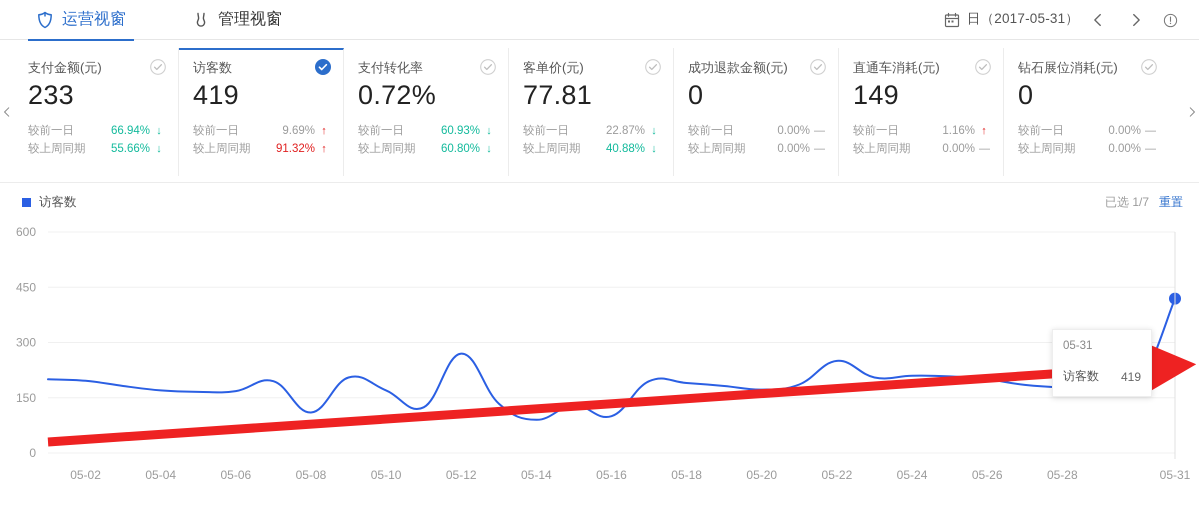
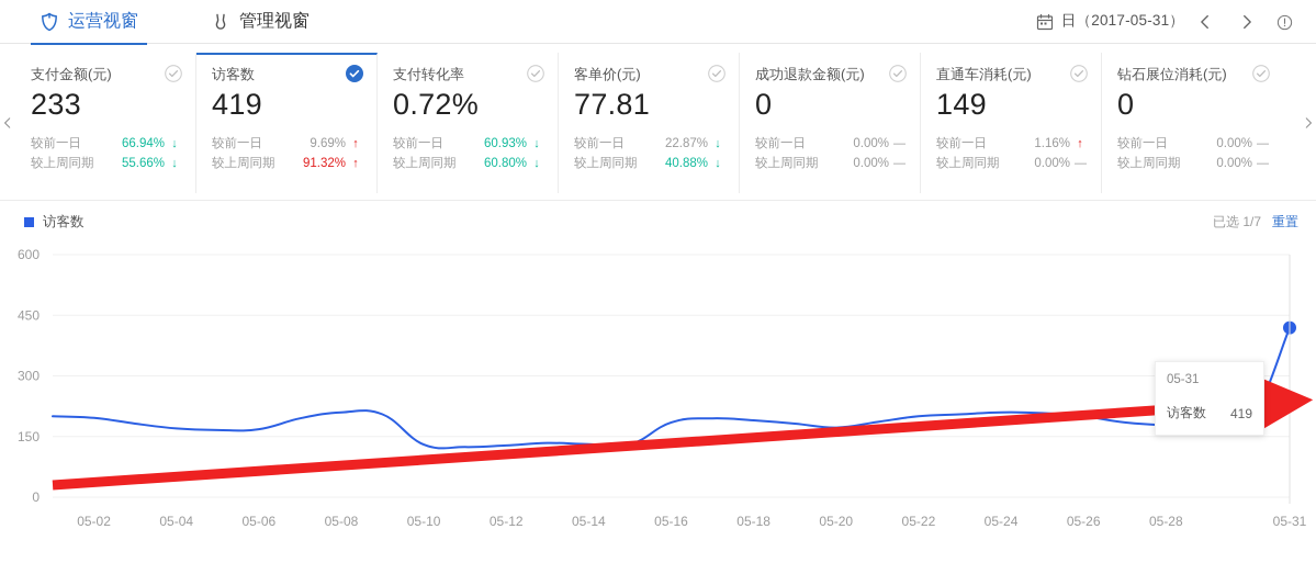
05-08: 110 -> 210
05-10: 170 -> 130
05-12: 270 -> 130
05-14: 90 -> 130
05-16: 100 -> 180
05-22: 250 -> 200
